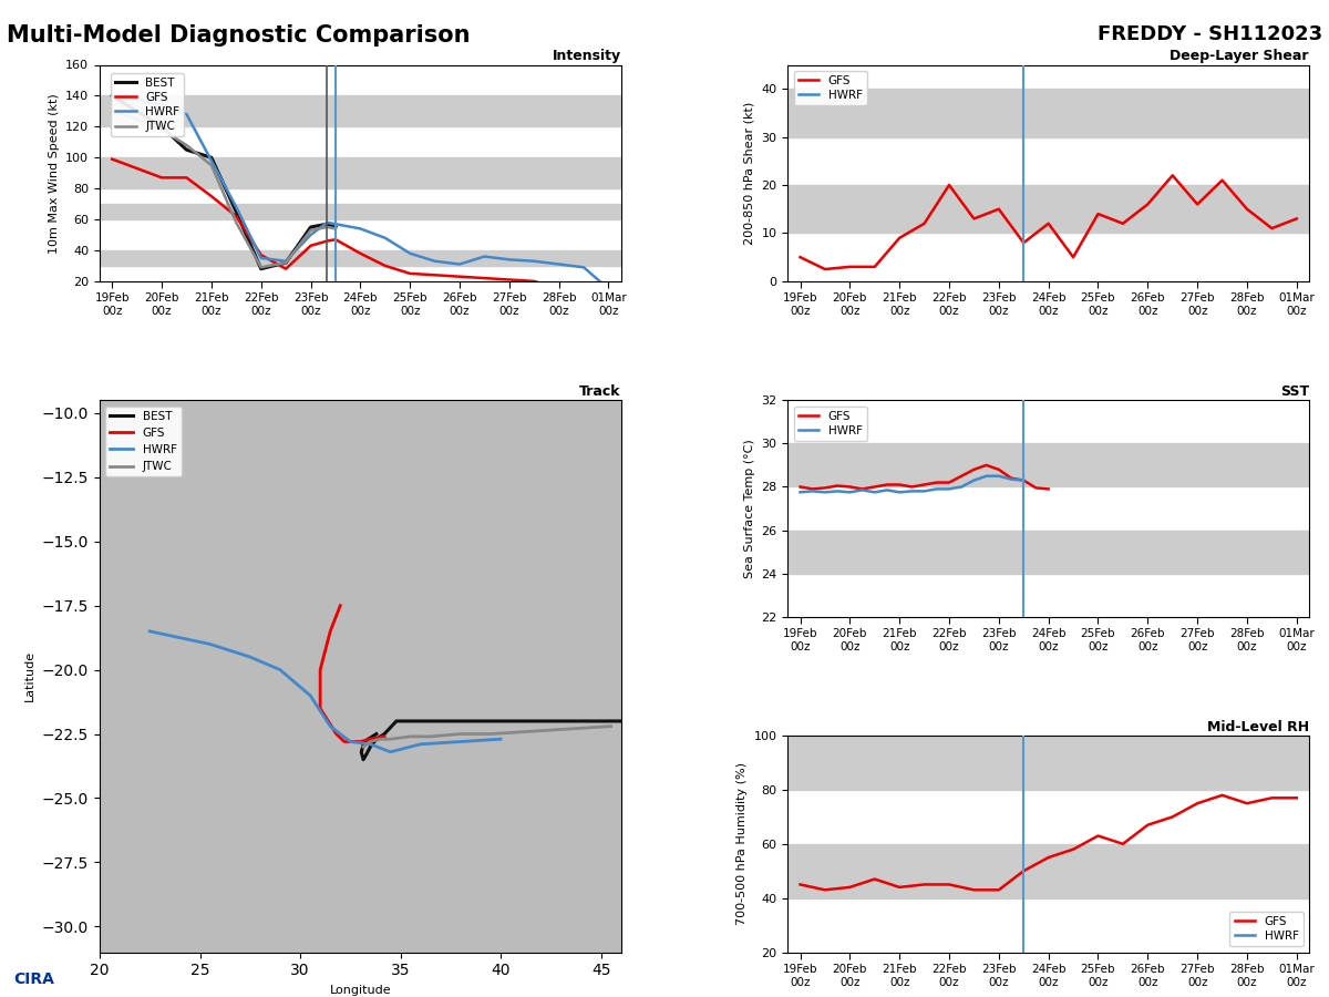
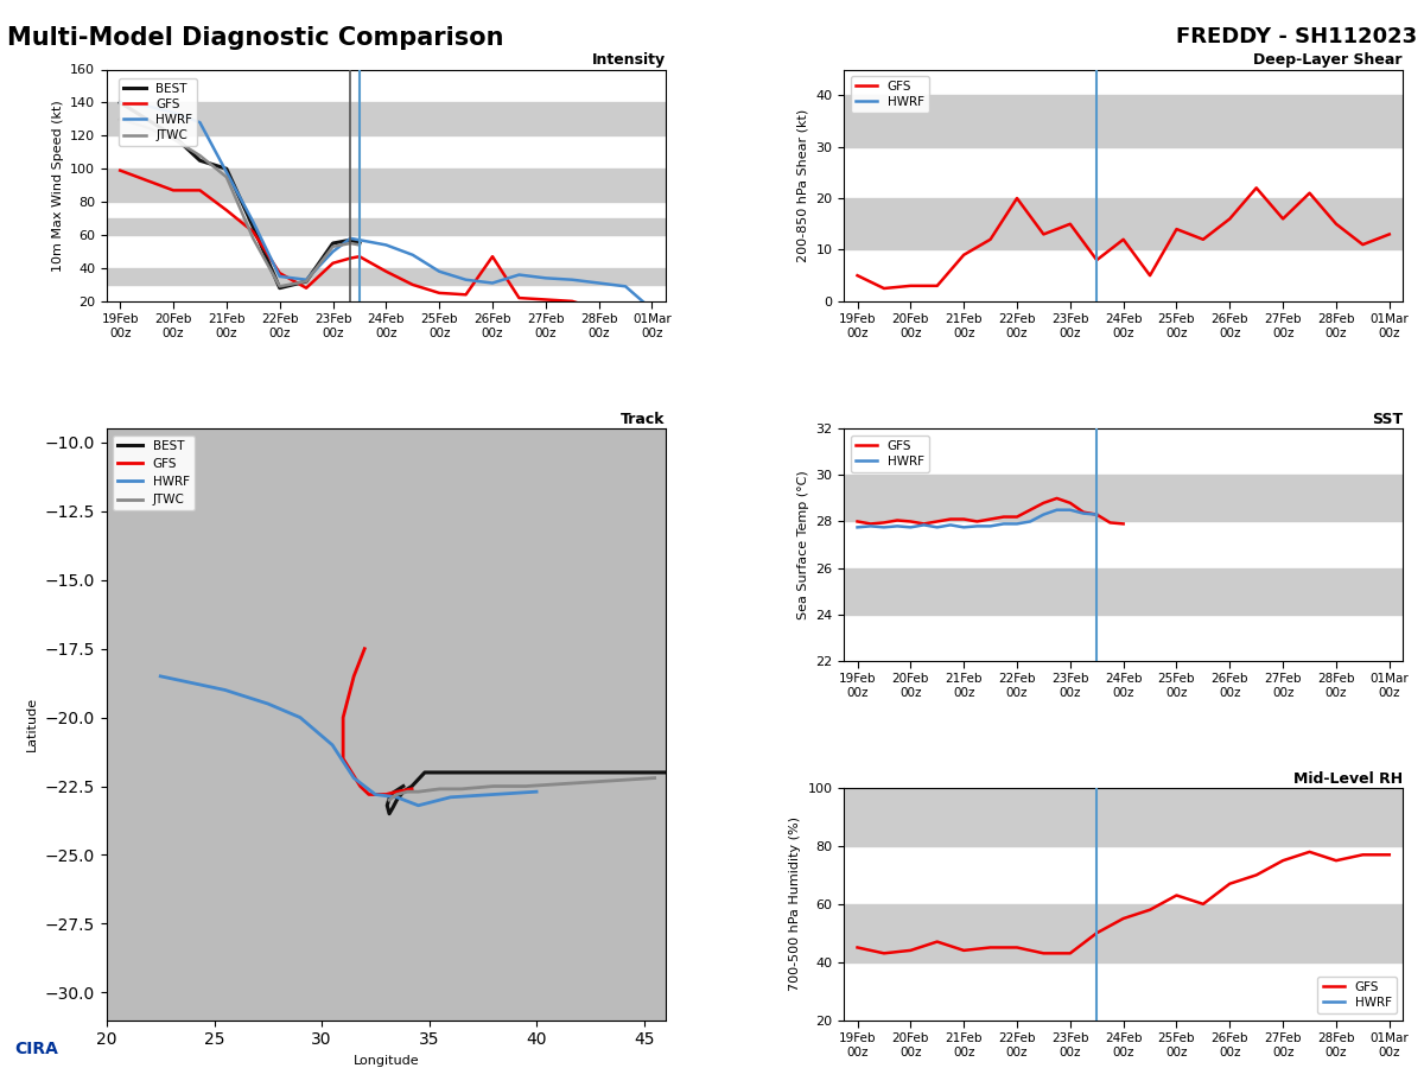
Intensity/GFS/26Feb 00z: 23 -> 47
